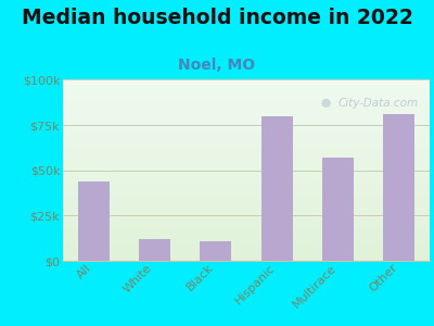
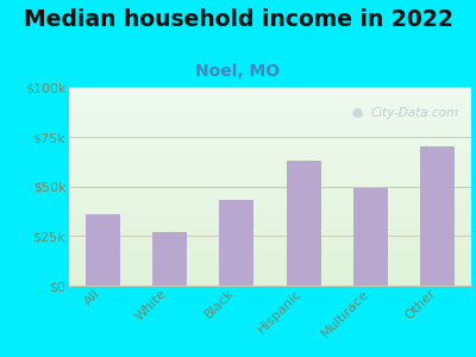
All: $44k -> $36k
White: $12k -> $27k
Black: $11k -> $43k
Hispanic: $80k -> $63k
Multirace: $57k -> $49k
Other: $81k -> $70k
